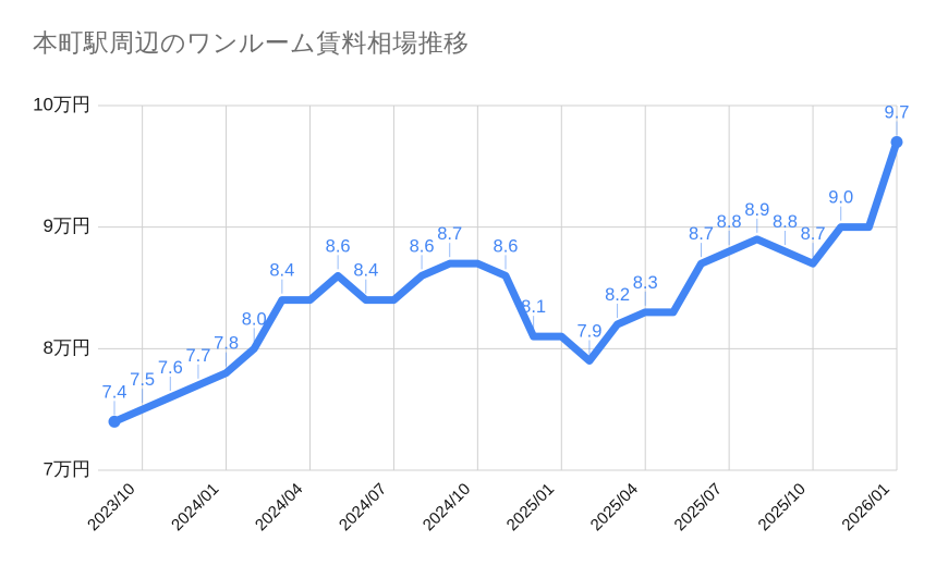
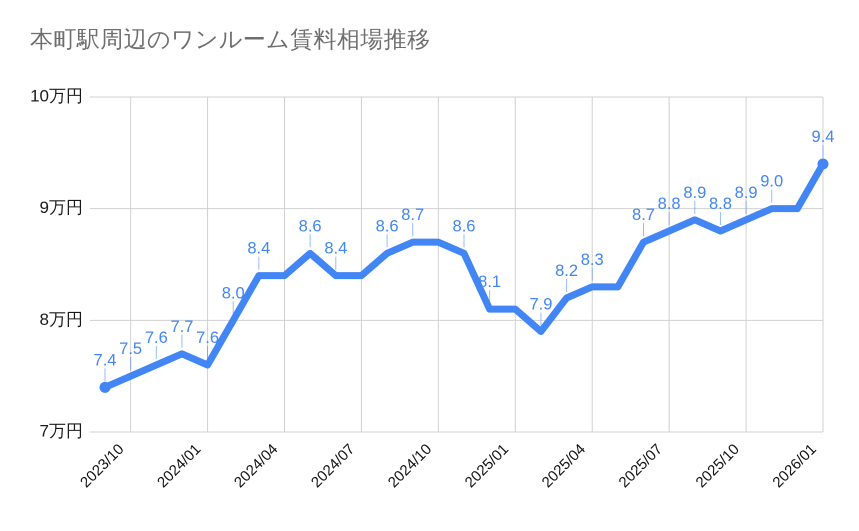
2024/01: 7.8 -> 7.6
2025/10: 8.7 -> 8.9
2026/01: 9.7 -> 9.4
